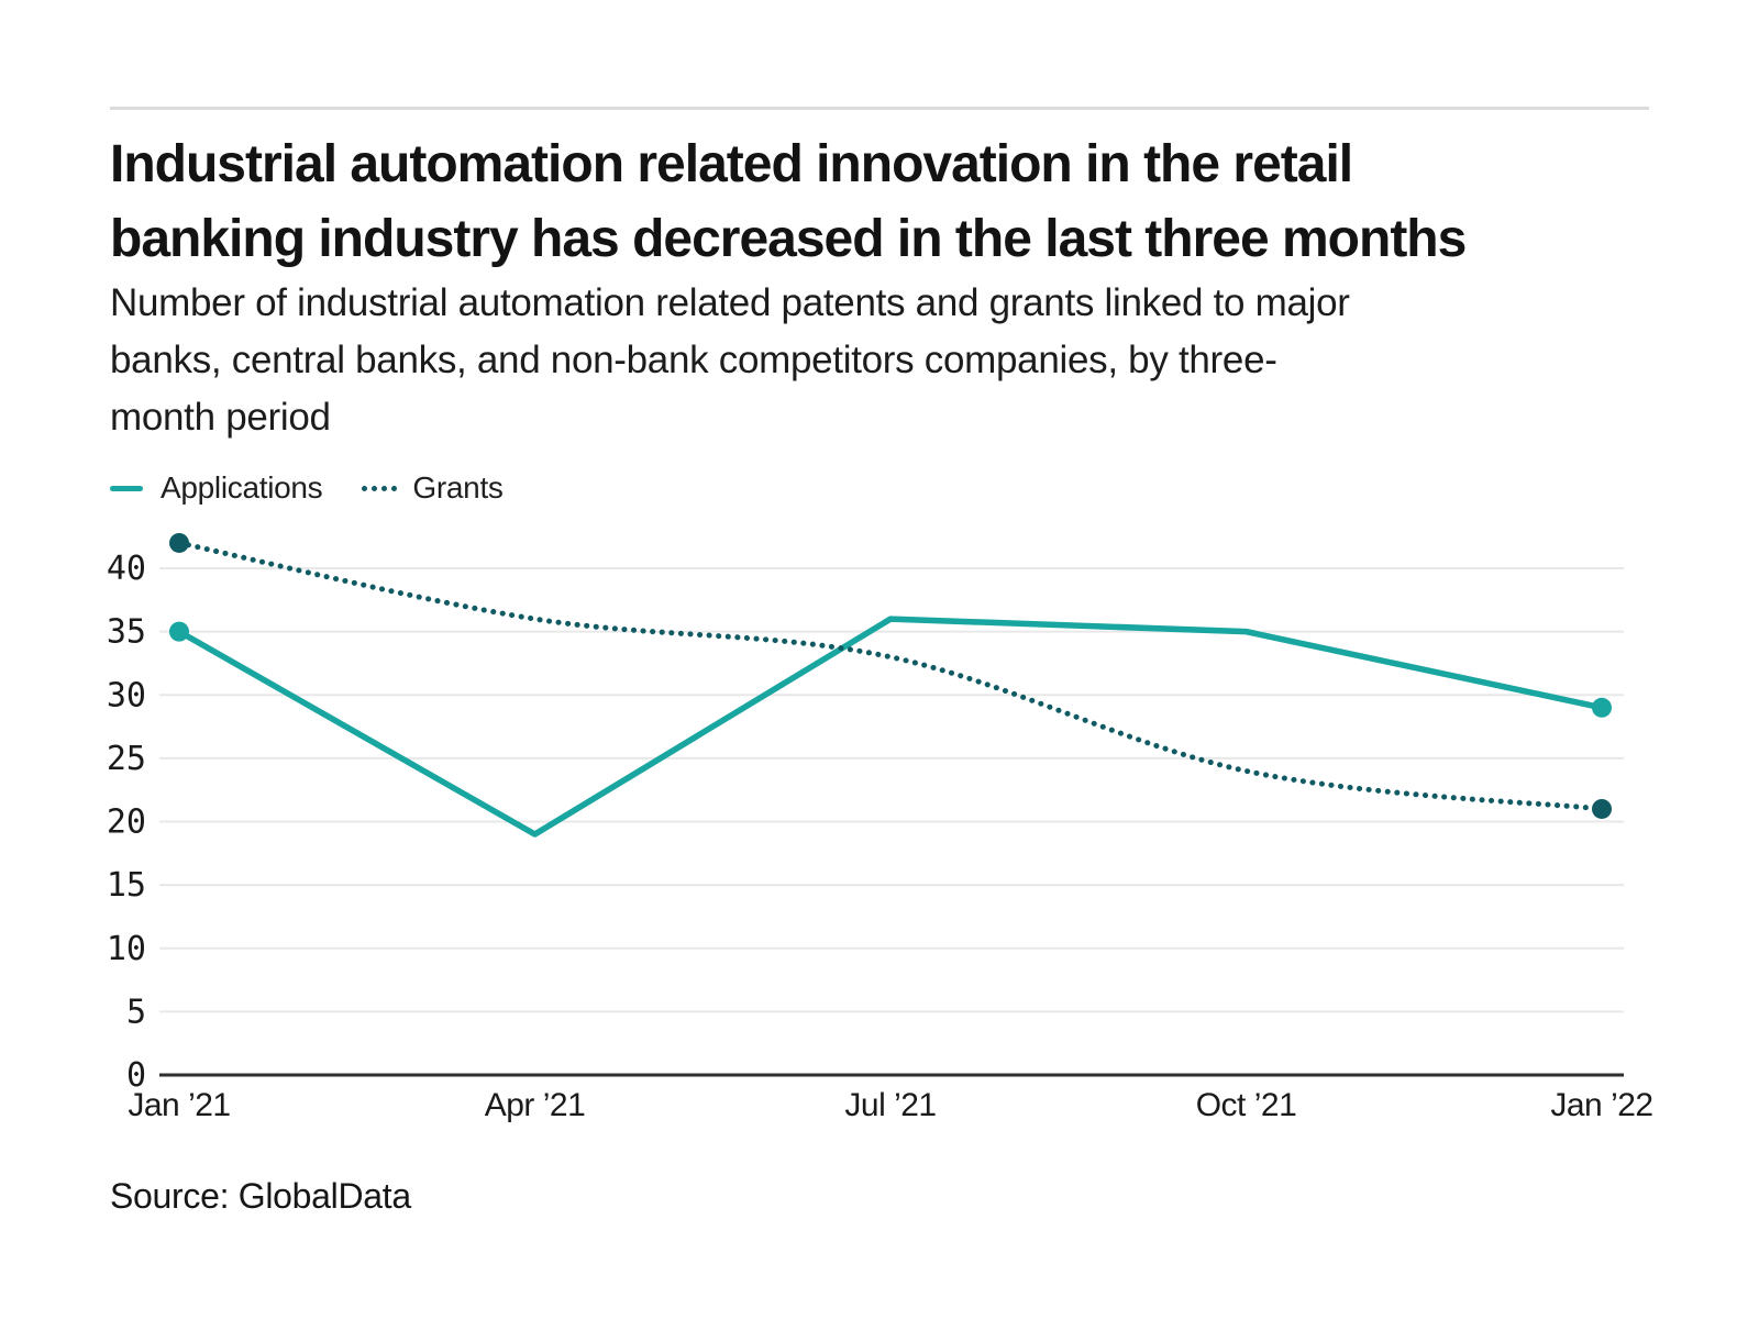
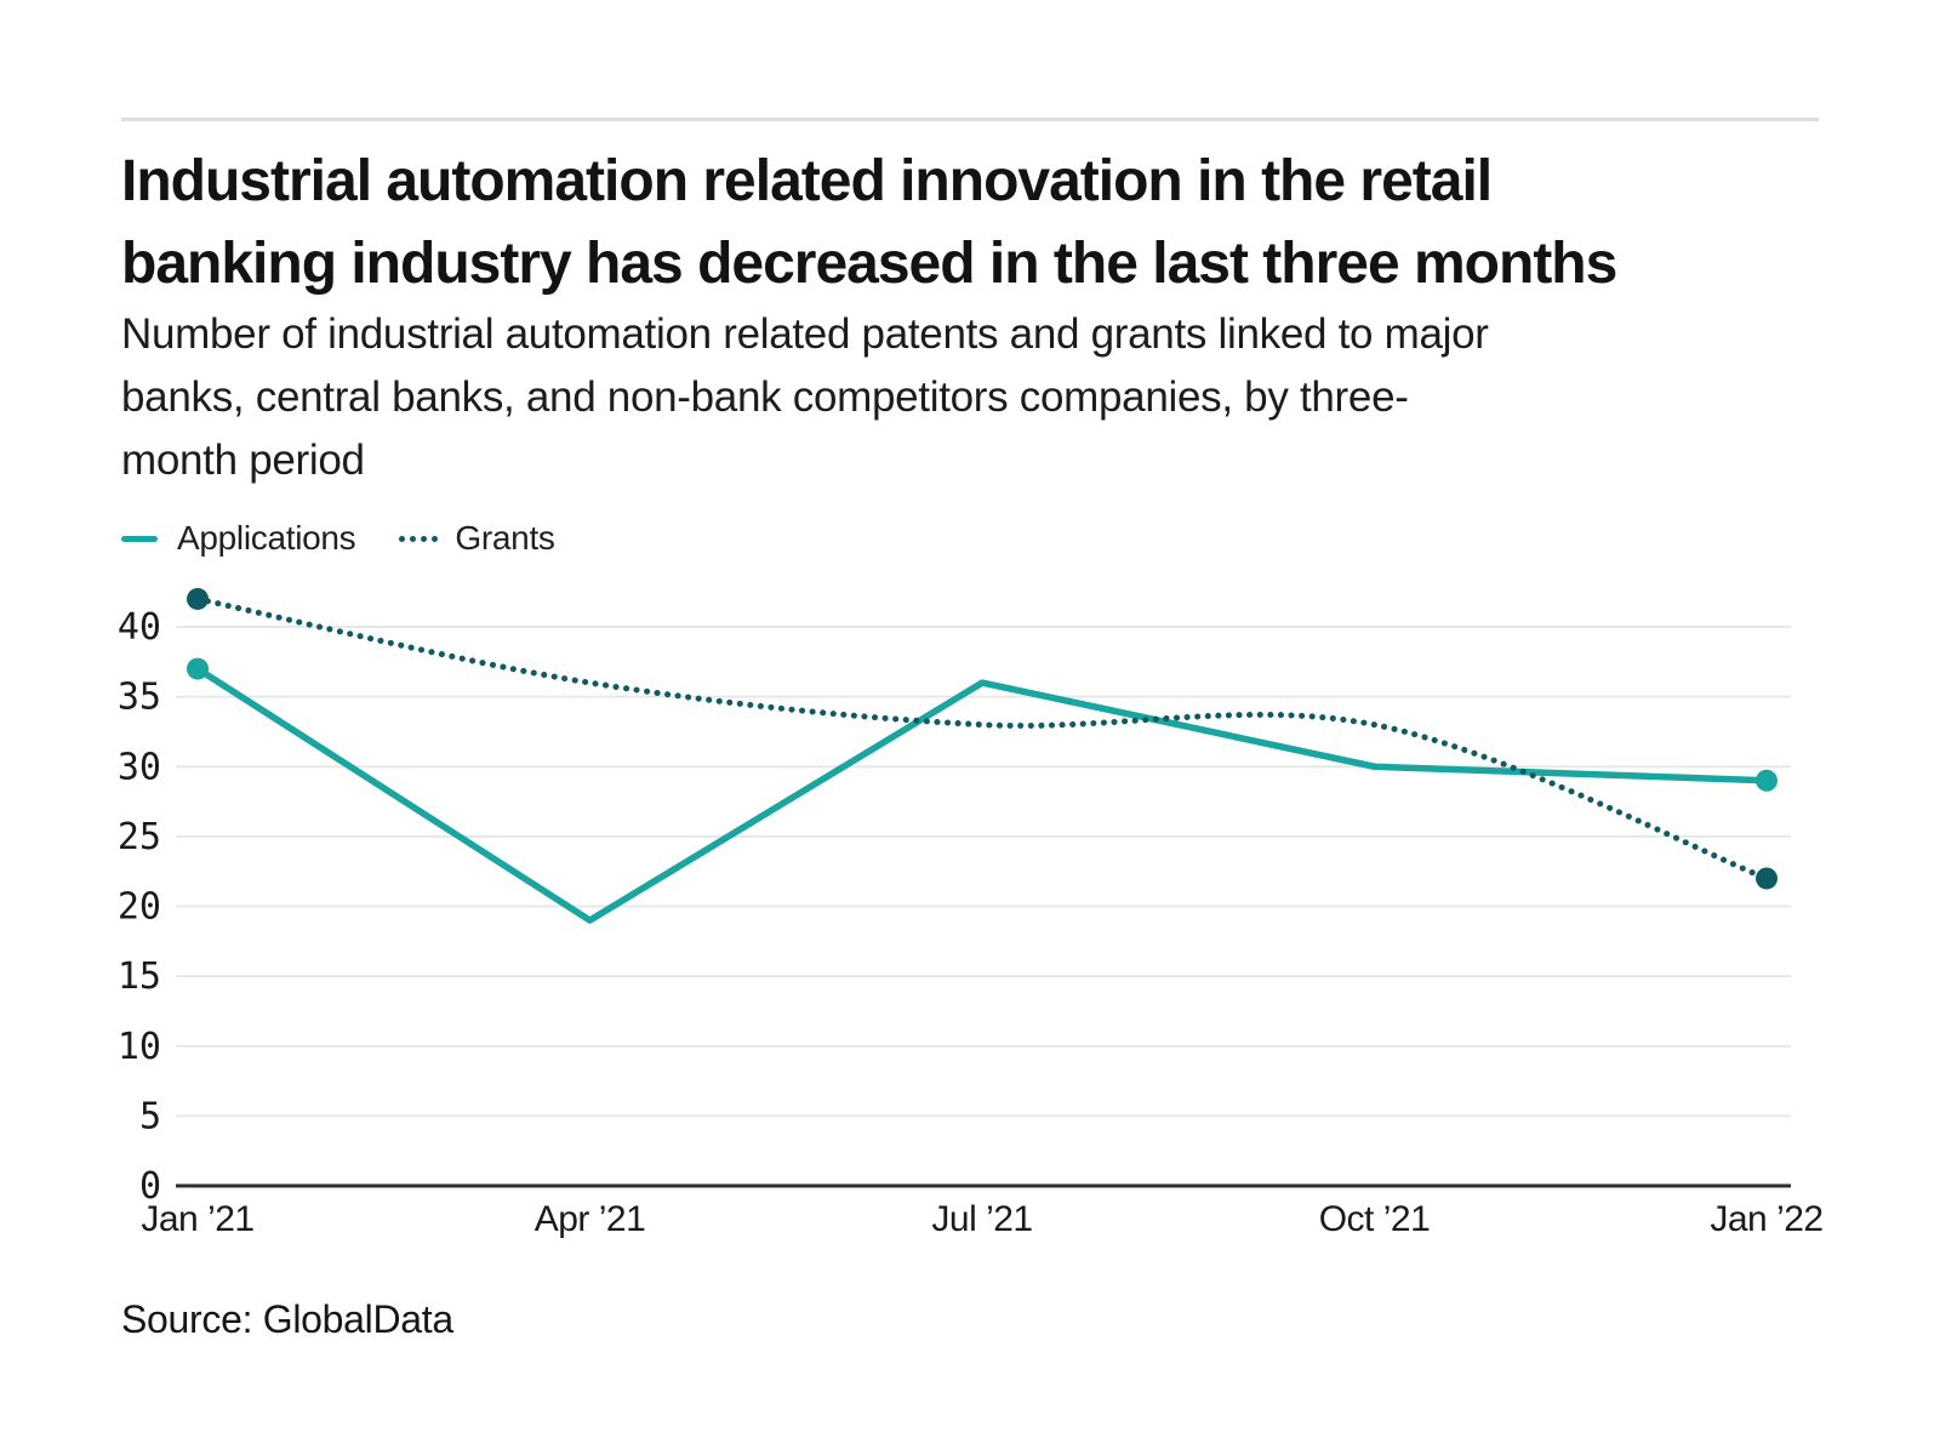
Applications/Jan ’21: 35 -> 37
Applications/Oct ’21: 35 -> 30
Grants/Oct ’21: 24 -> 33
Grants/Jan ’22: 21 -> 22
